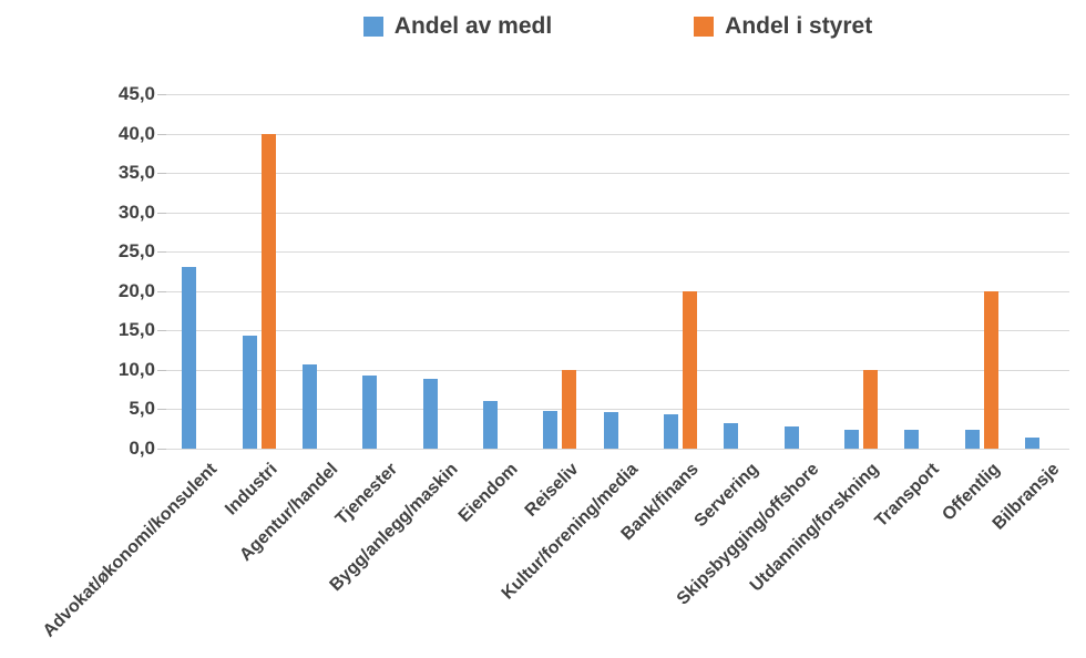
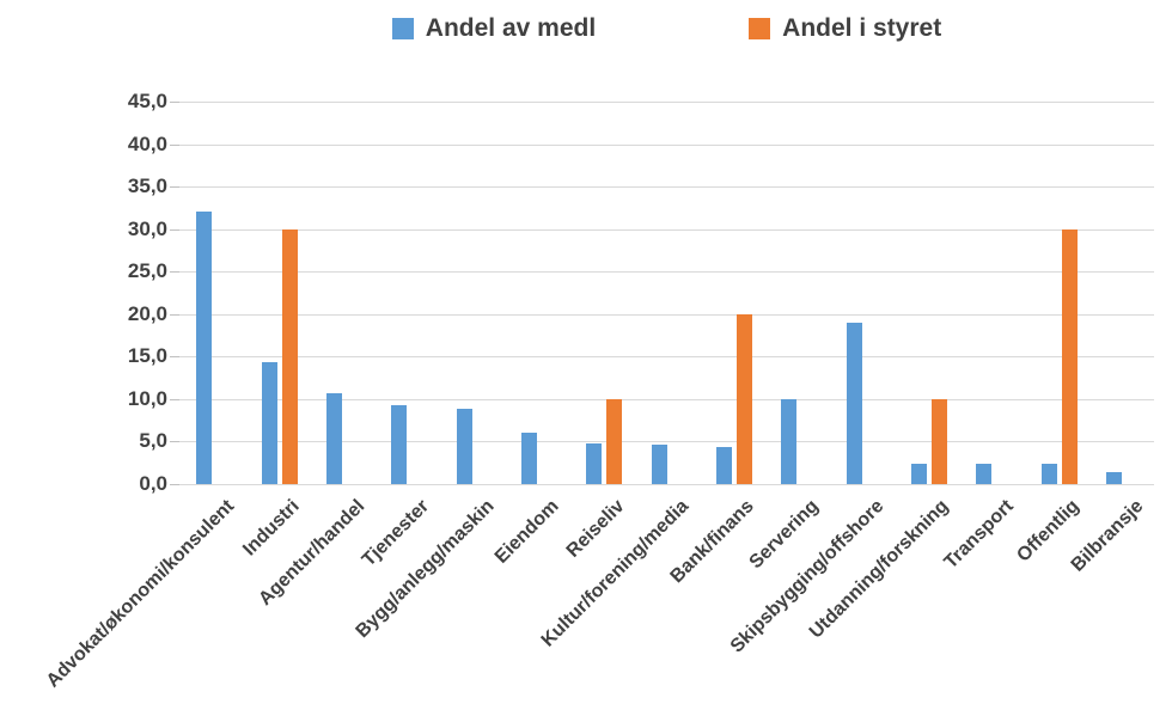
Andel av medl/Advokat/økonomi/konsulent: 23 -> 32
Andel i styret/Industri: 40 -> 30
Andel av medl/Servering: 3 -> 10
Andel av medl/Skipsbygging/offshore: 3 -> 19
Andel i styret/Offentlig: 20 -> 30
